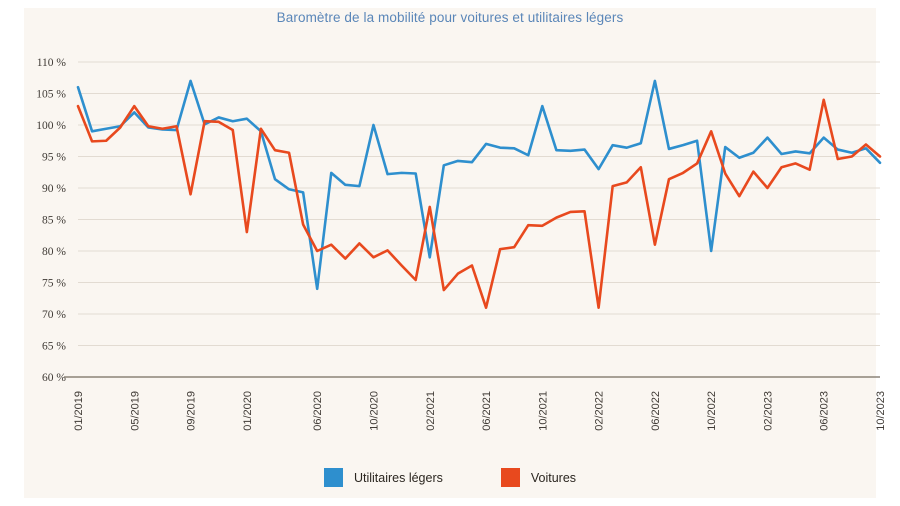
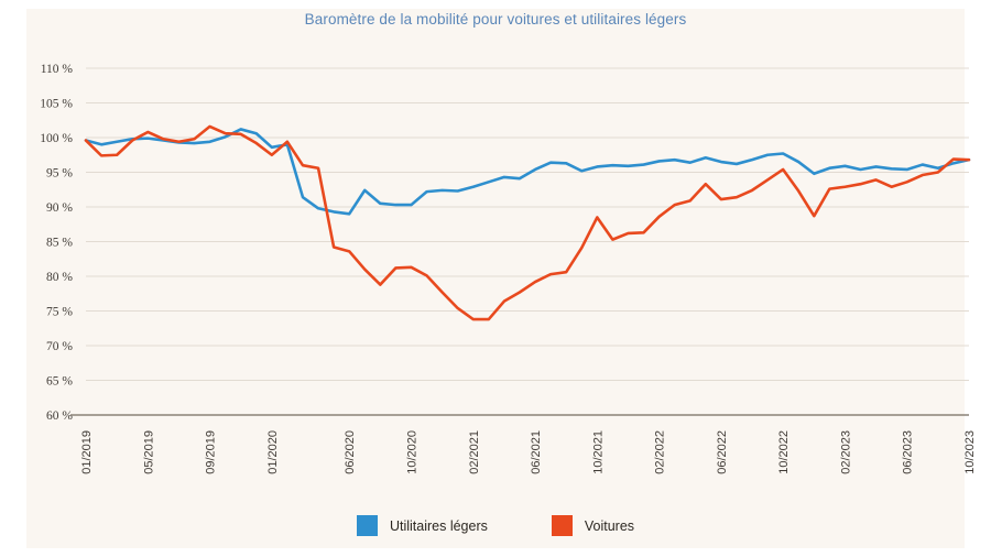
Utilitaires légers/01/2019: 106% -> 100%
Voitures/01/2019: 103% -> 100%
Utilitaires légers/05/2019: 102% -> 100%
Voitures/05/2019: 103% -> 101%
Utilitaires légers/09/2019: 107% -> 99%
Voitures/09/2019: 89% -> 102%
Utilitaires légers/01/2020: 101% -> 99%
Voitures/01/2020: 83% -> 98%
Utilitaires légers/06/2020: 74% -> 89%
Voitures/06/2020: 80% -> 84%
Utilitaires légers/10/2020: 100% -> 90%
Voitures/10/2020: 79% -> 81%
Utilitaires légers/02/2021: 79% -> 93%
Voitures/02/2021: 87% -> 74%
Utilitaires légers/06/2021: 97% -> 95%
Voitures/06/2021: 71% -> 79%
Utilitaires légers/10/2021: 103% -> 96%
Voitures/10/2021: 84% -> 88%
Utilitaires légers/02/2022: 93% -> 97%
Voitures/02/2022: 71% -> 89%
Utilitaires légers/06/2022: 107% -> 96%
Voitures/06/2022: 81% -> 91%
Utilitaires légers/10/2022: 80% -> 98%
Voitures/10/2022: 99% -> 95%
Utilitaires légers/02/2023: 98% -> 96%
Voitures/02/2023: 90% -> 93%
Utilitaires légers/06/2023: 98% -> 95%
Voitures/06/2023: 104% -> 94%
Utilitaires légers/10/2023: 94% -> 97%
Voitures/10/2023: 95% -> 97%
